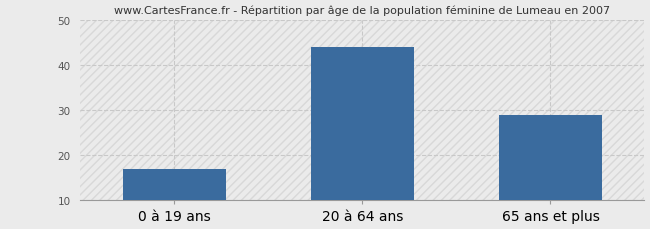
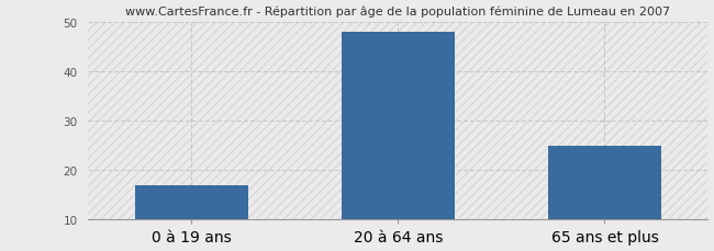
20 à 64 ans: 44 -> 48
65 ans et plus: 29 -> 25
